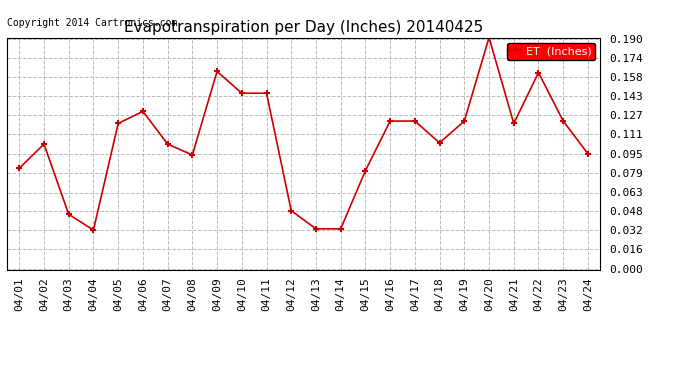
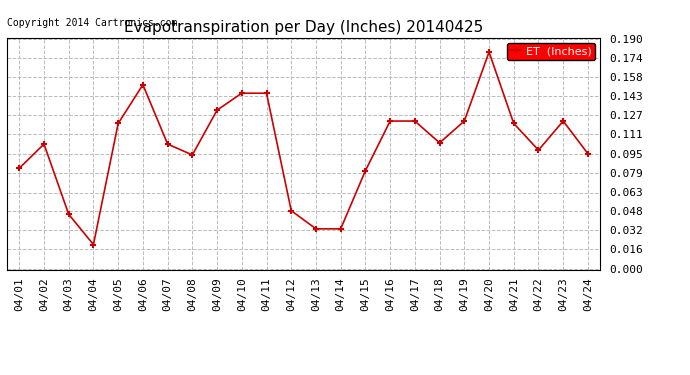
04/04: 0.032 -> 0.020
04/06: 0.130 -> 0.152
04/09: 0.163 -> 0.131
04/20: 0.191 -> 0.179
04/22: 0.162 -> 0.098
